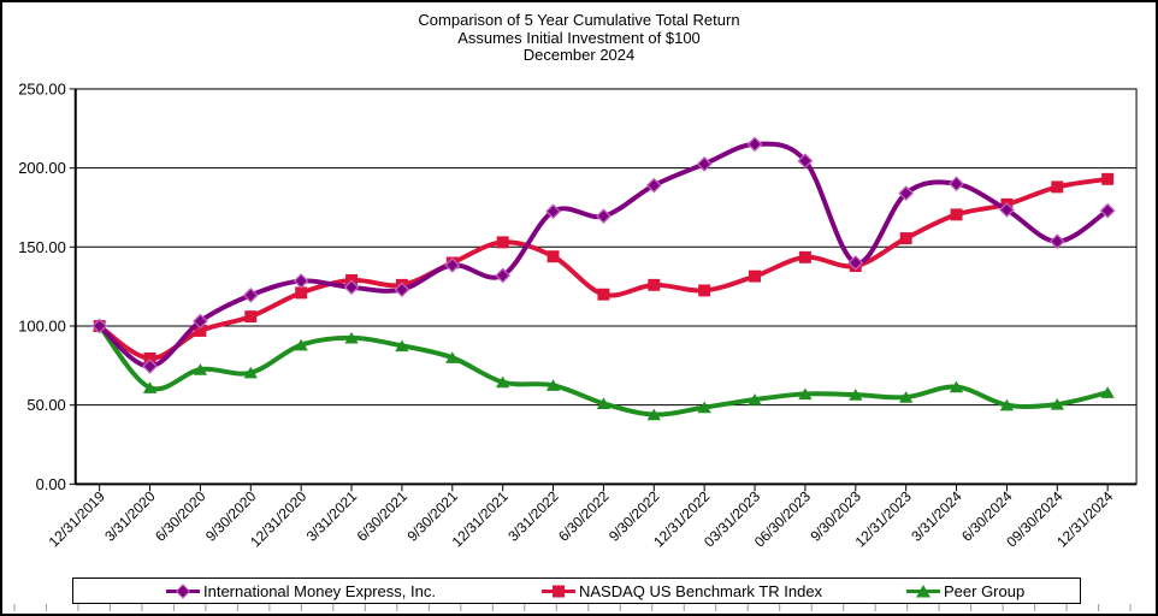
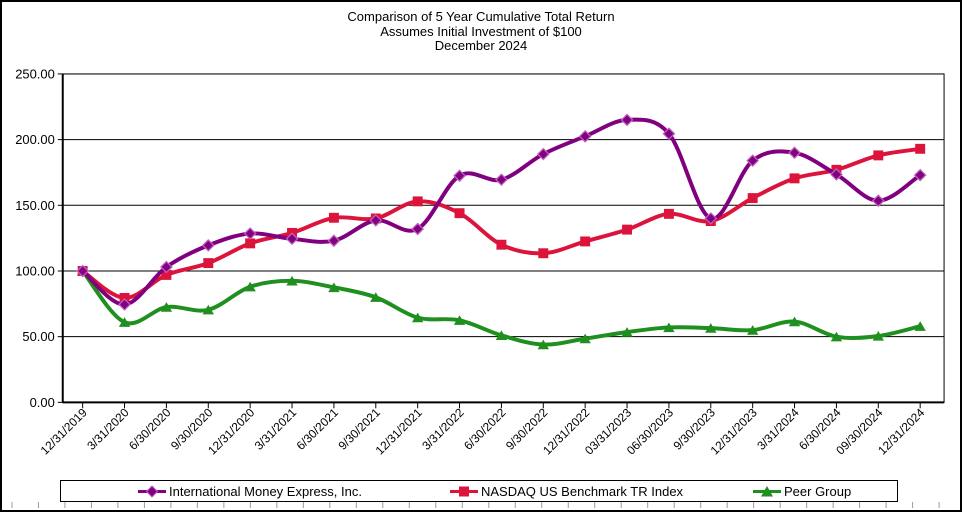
NASDAQ US Benchmark TR Index/6/30/2021: 126 -> 140
NASDAQ US Benchmark TR Index/9/30/2022: 126 -> 114
